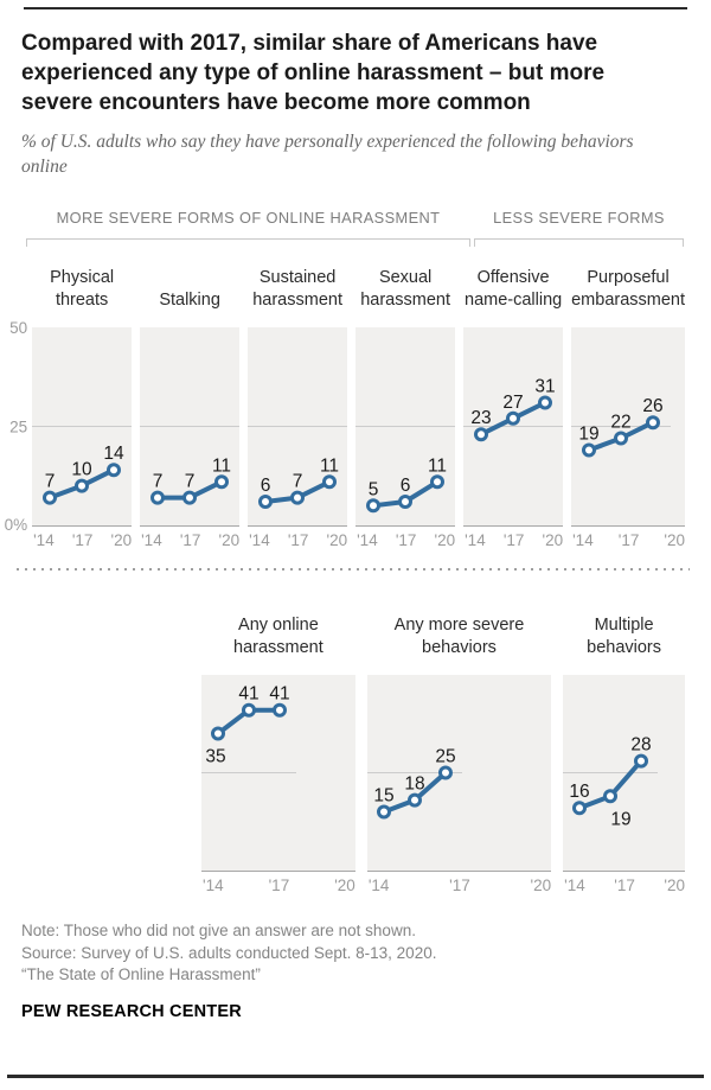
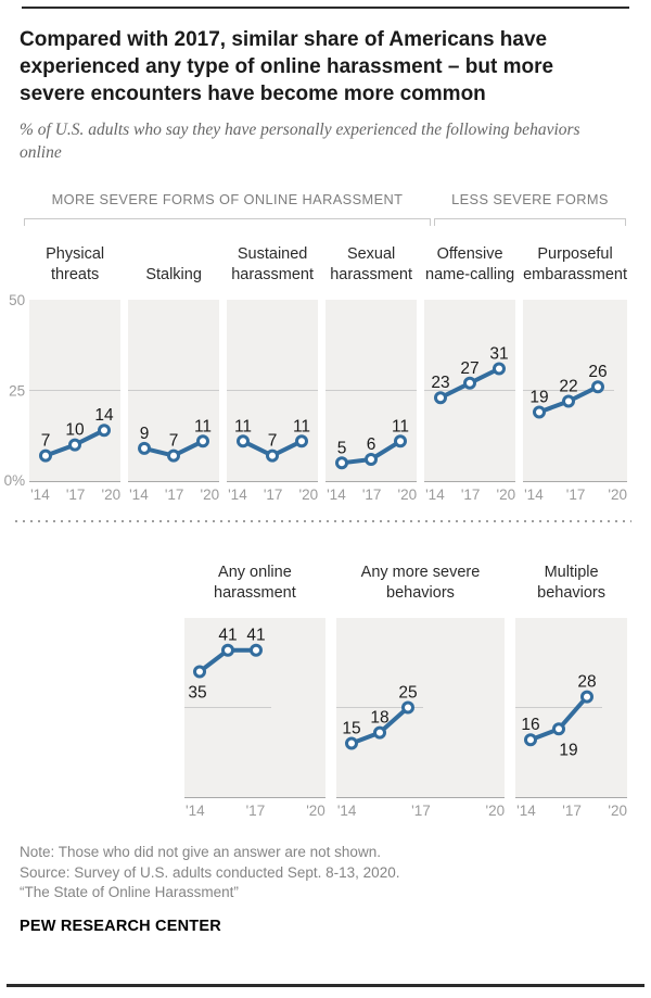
Stalking/'14: 7 -> 9
Sustained harassment/'14: 6 -> 11
